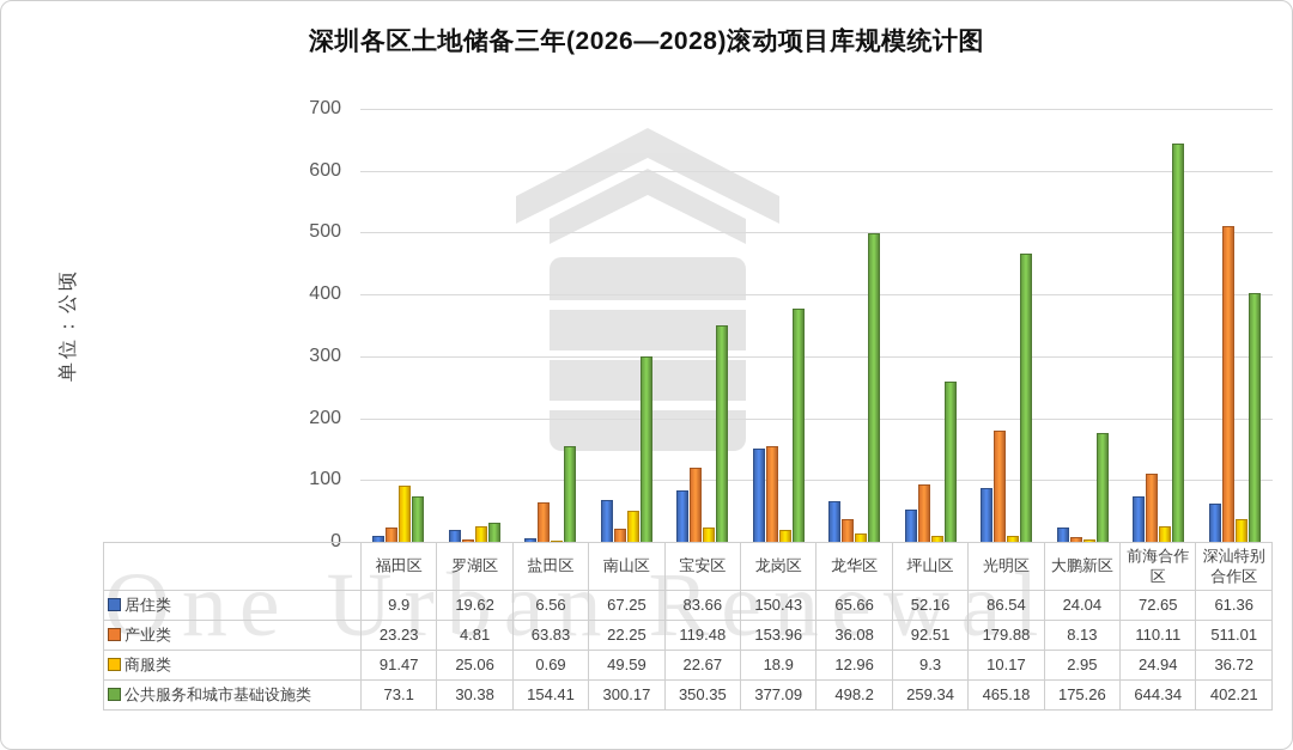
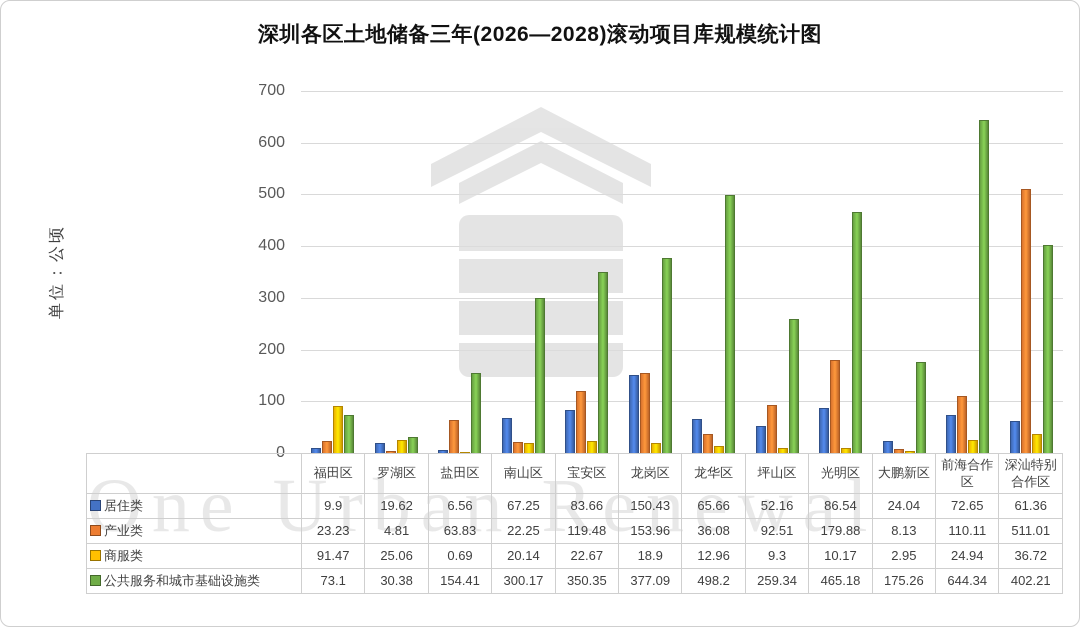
商服类/南山区: 49.59 -> 20.14
